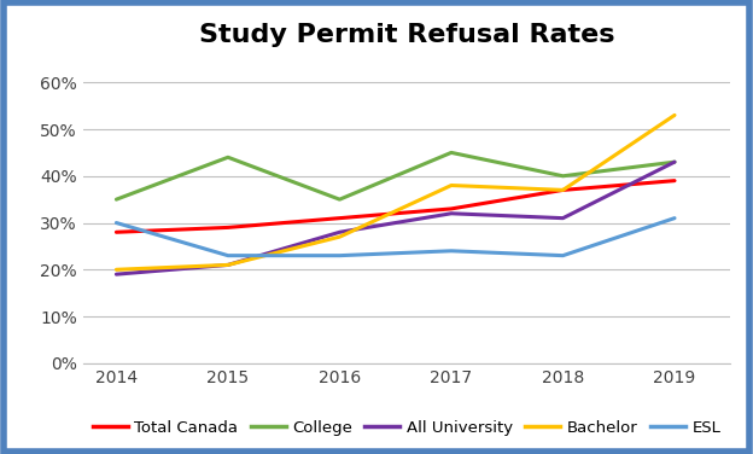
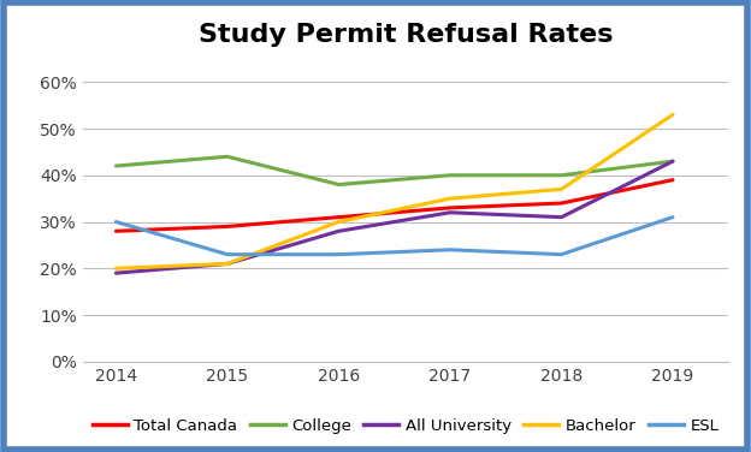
College/2014: 35% -> 42%
College/2016: 35% -> 38%
Bachelor/2016: 27% -> 30%
College/2017: 45% -> 40%
Bachelor/2017: 38% -> 35%
Total Canada/2018: 37% -> 34%
